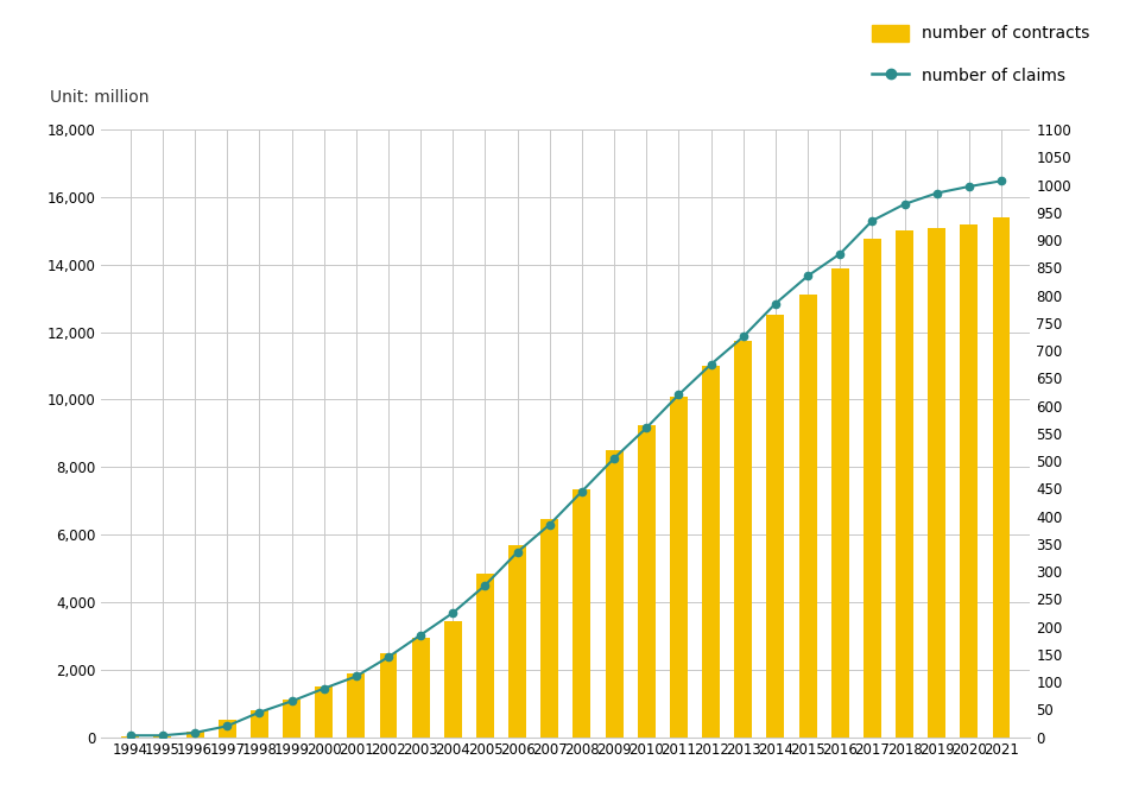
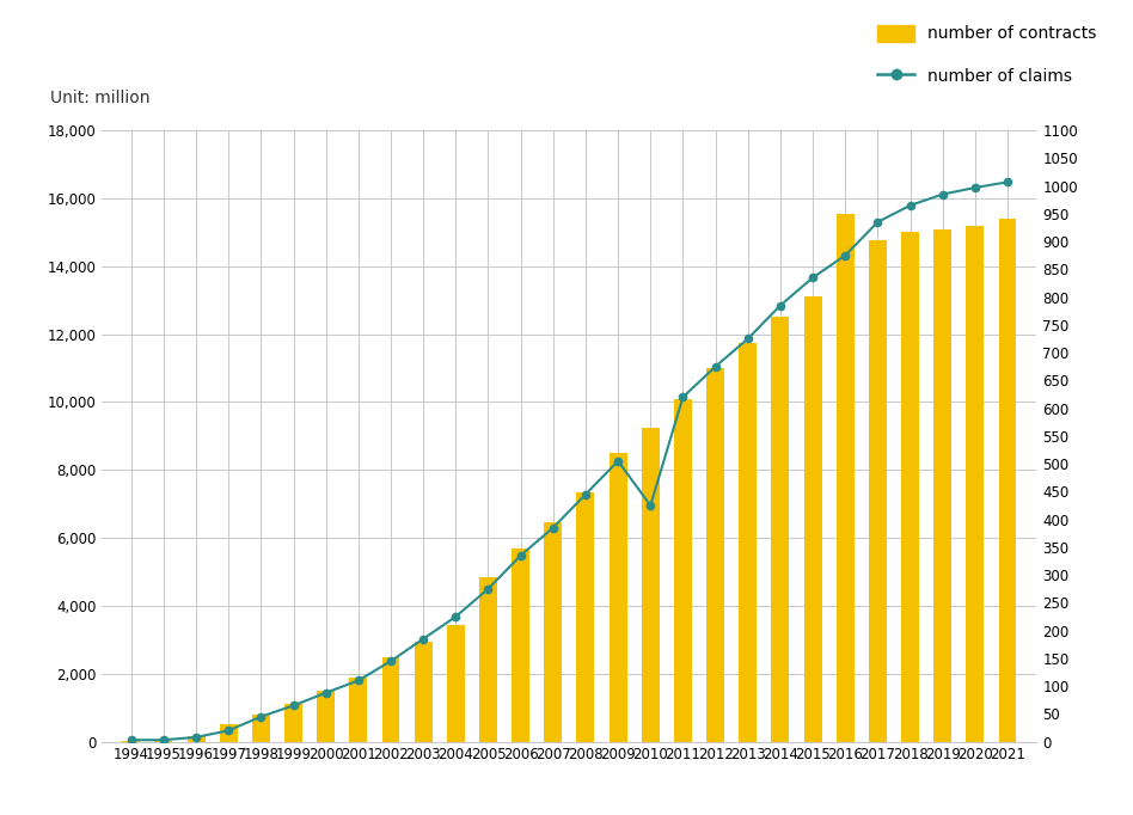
number of claims/2010: 560 -> 425
number of contracts/2016: 13,900 -> 15,550
